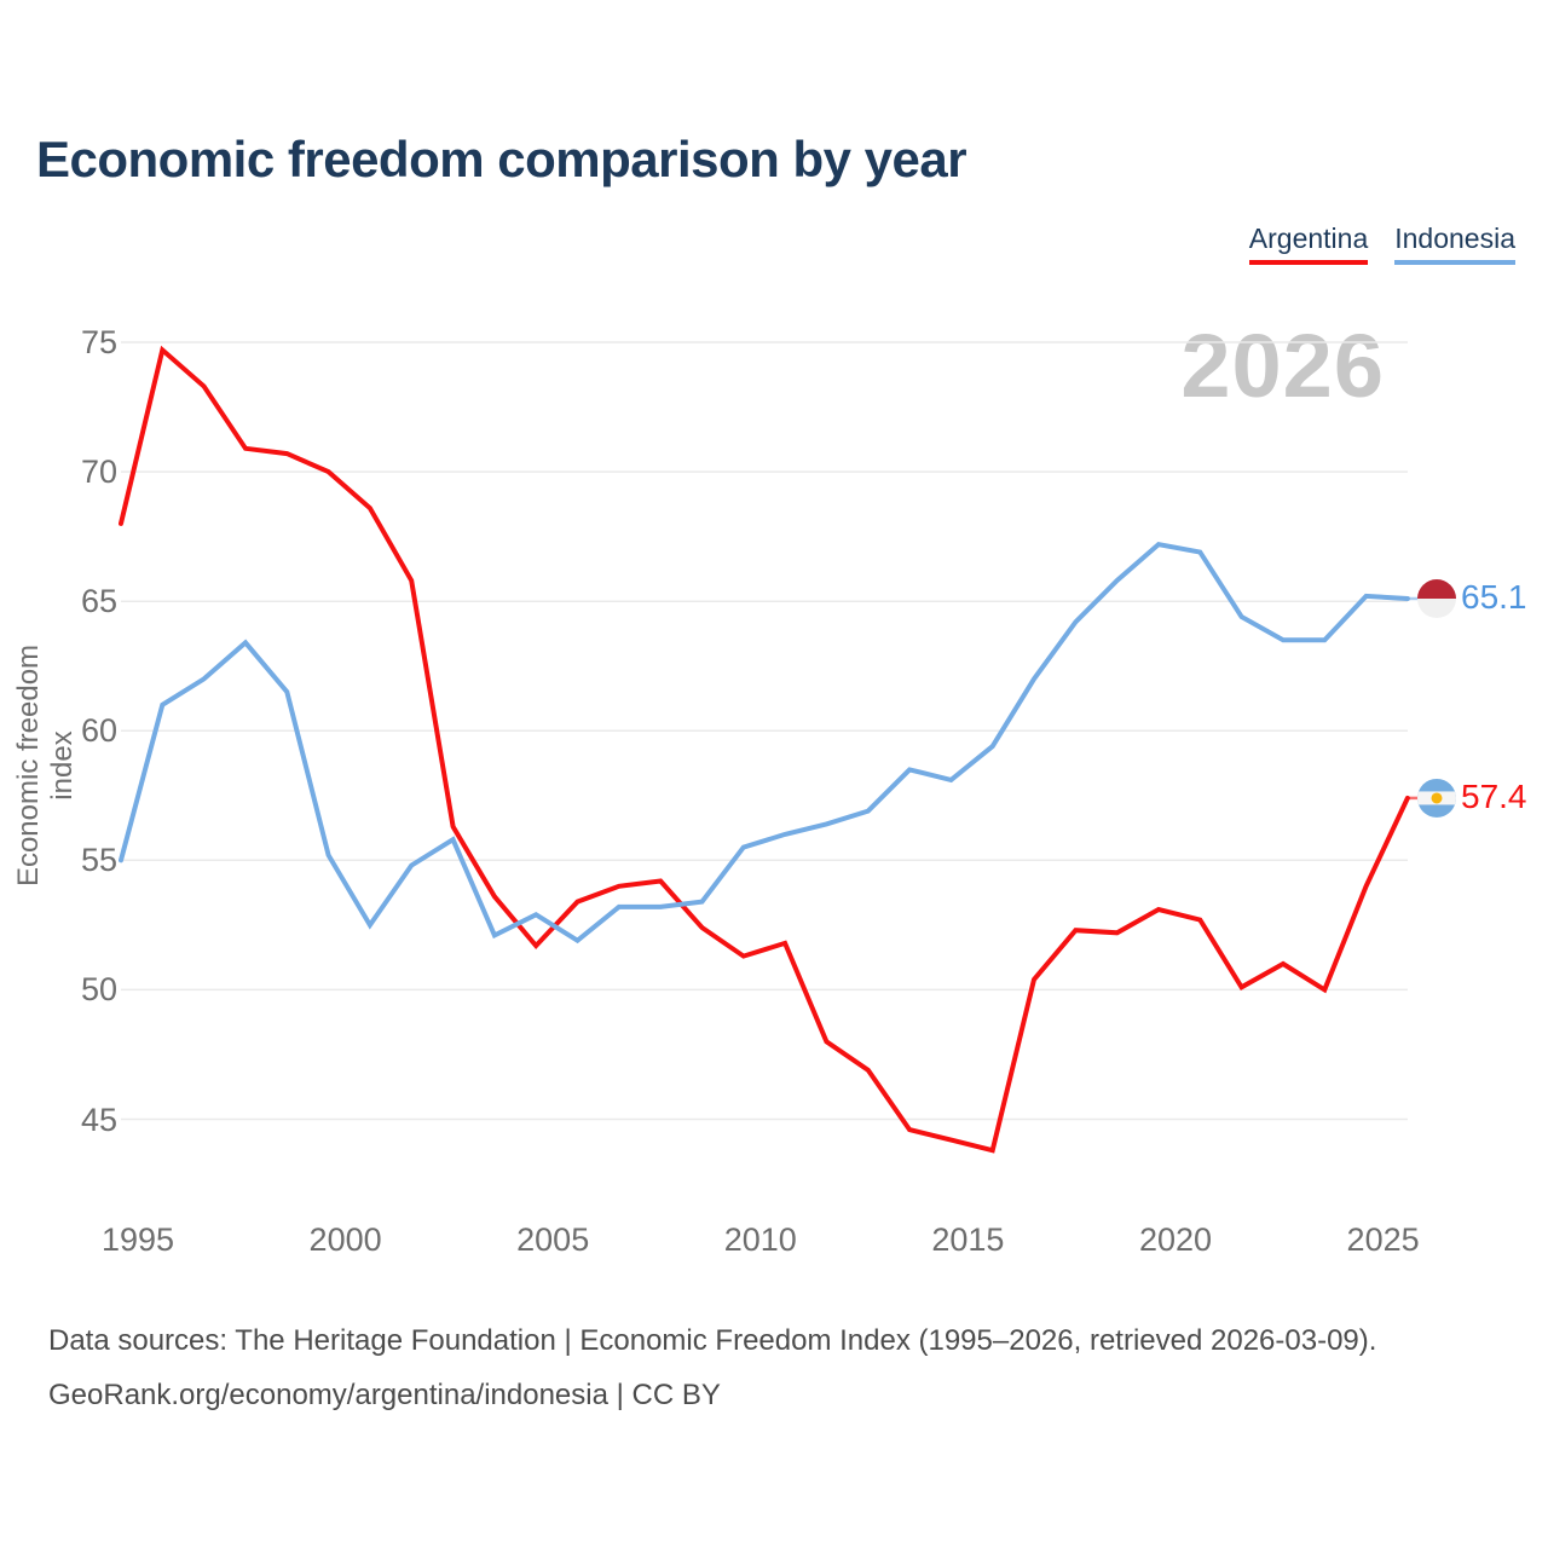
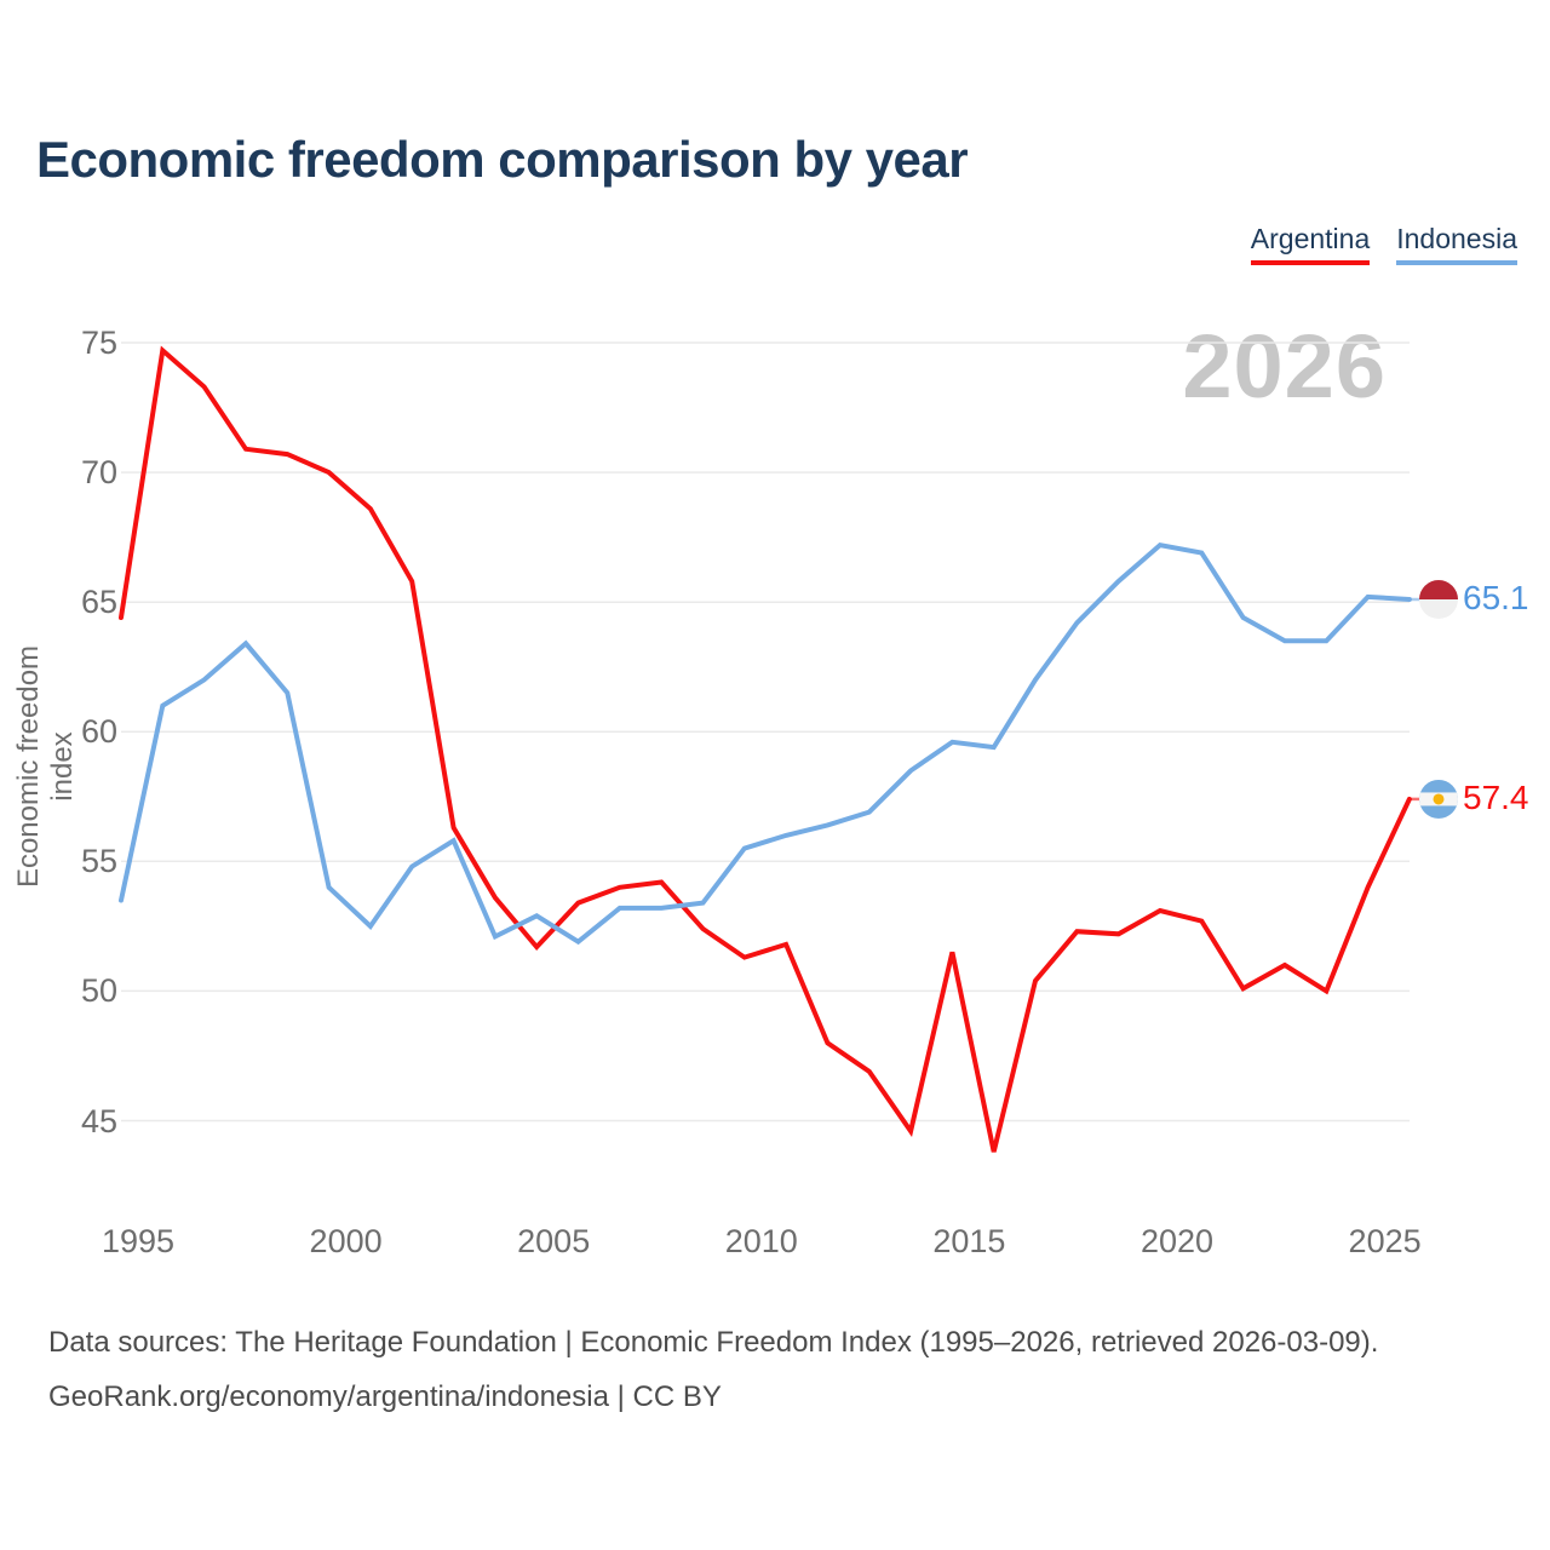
Argentina/1995: 68.0 -> 64.4
Indonesia/1995: 55.0 -> 53.5
Indonesia/2000: 55.2 -> 54.0
Argentina/2015: 44.2 -> 51.5
Indonesia/2015: 58.1 -> 59.6
